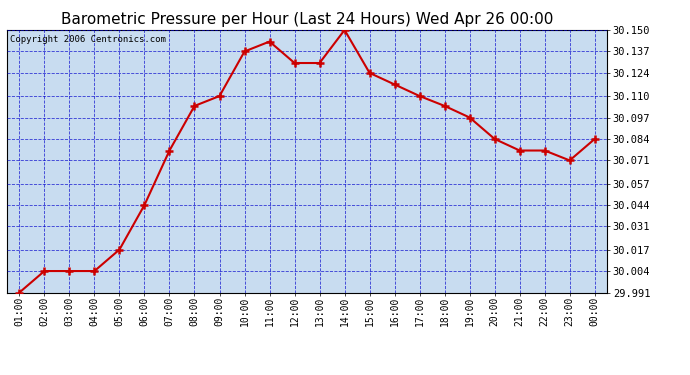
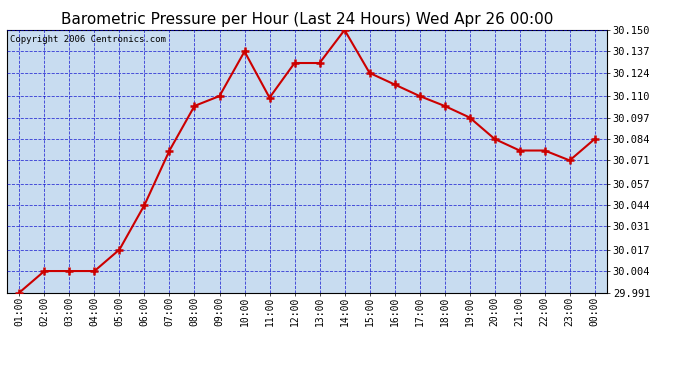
11:00: 30.143 -> 30.109
